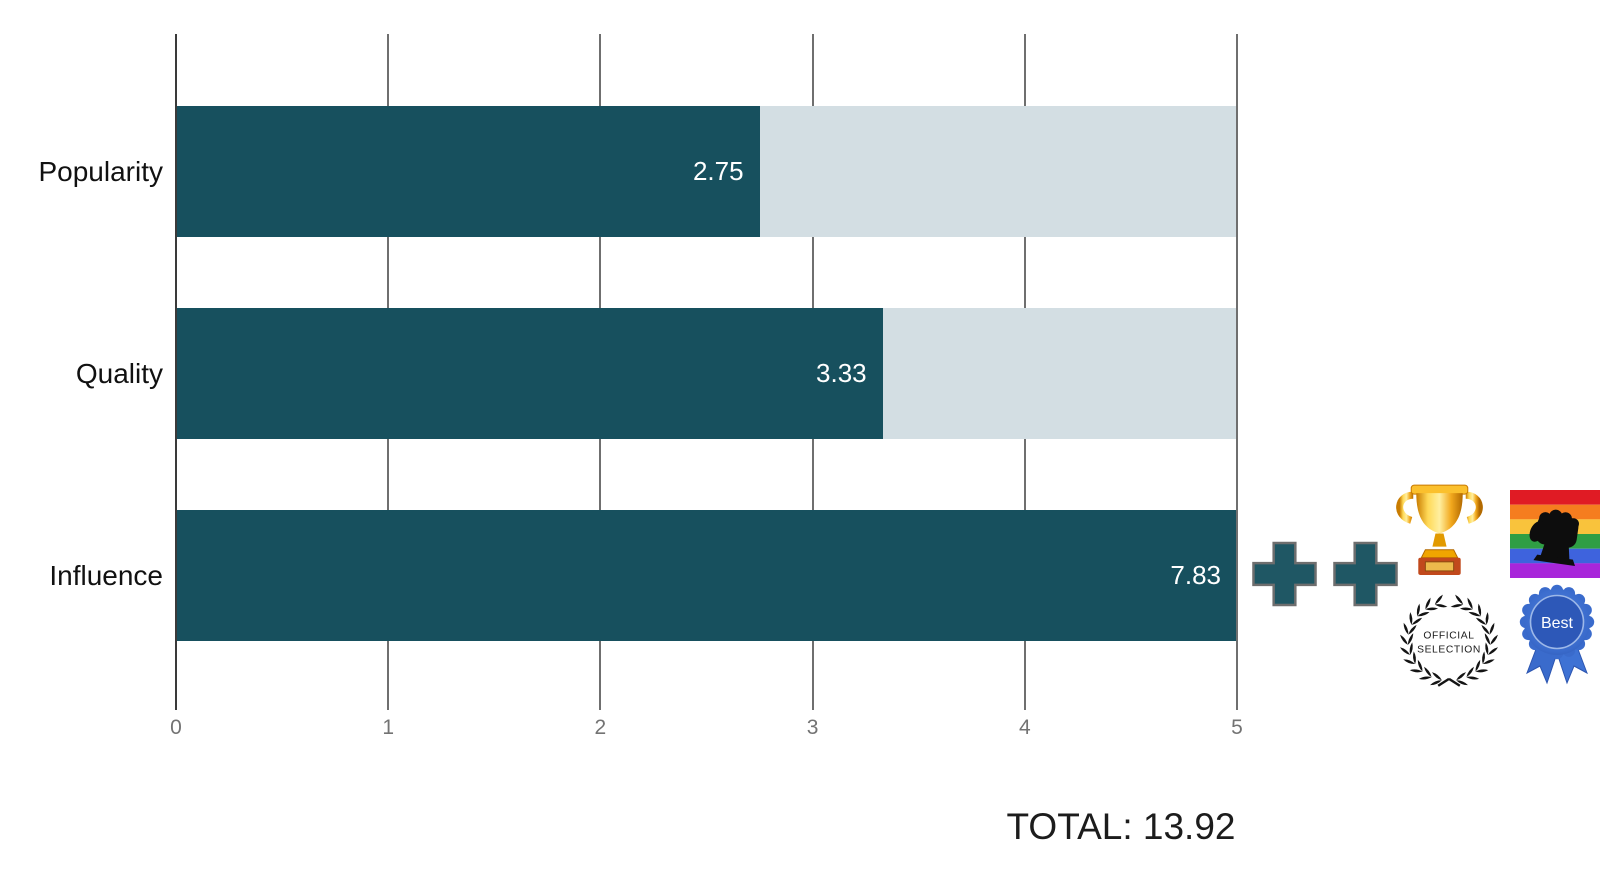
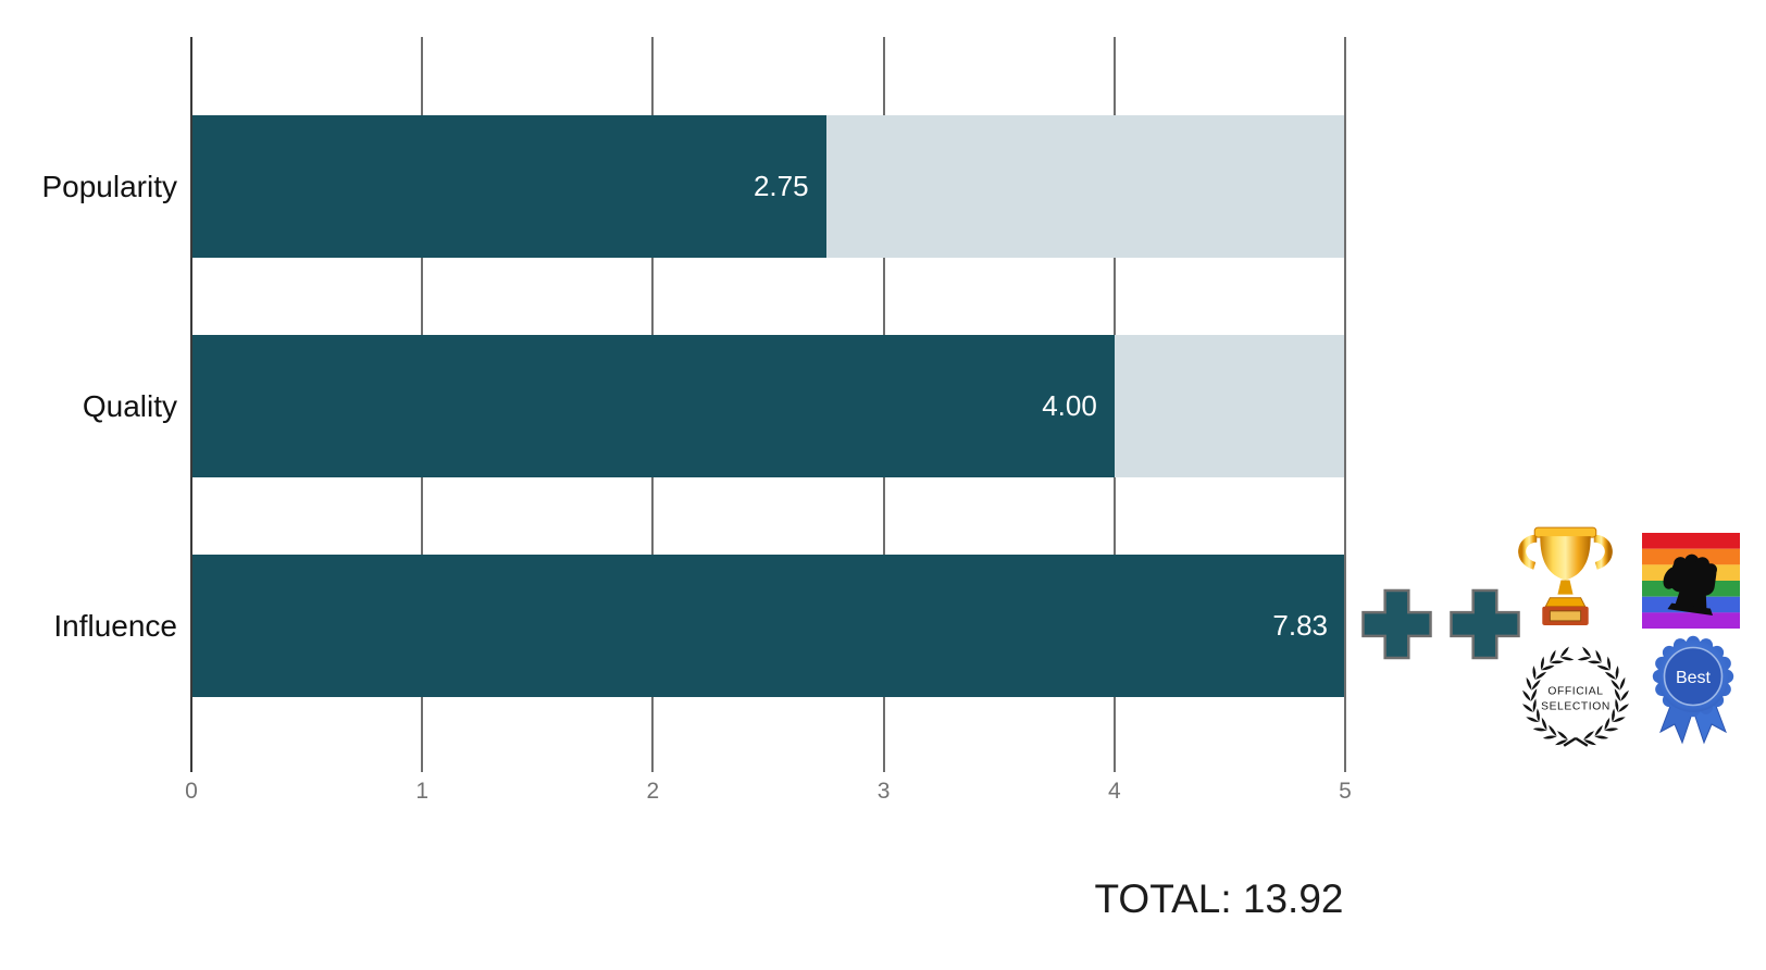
Quality: 3.33 -> 4.00
